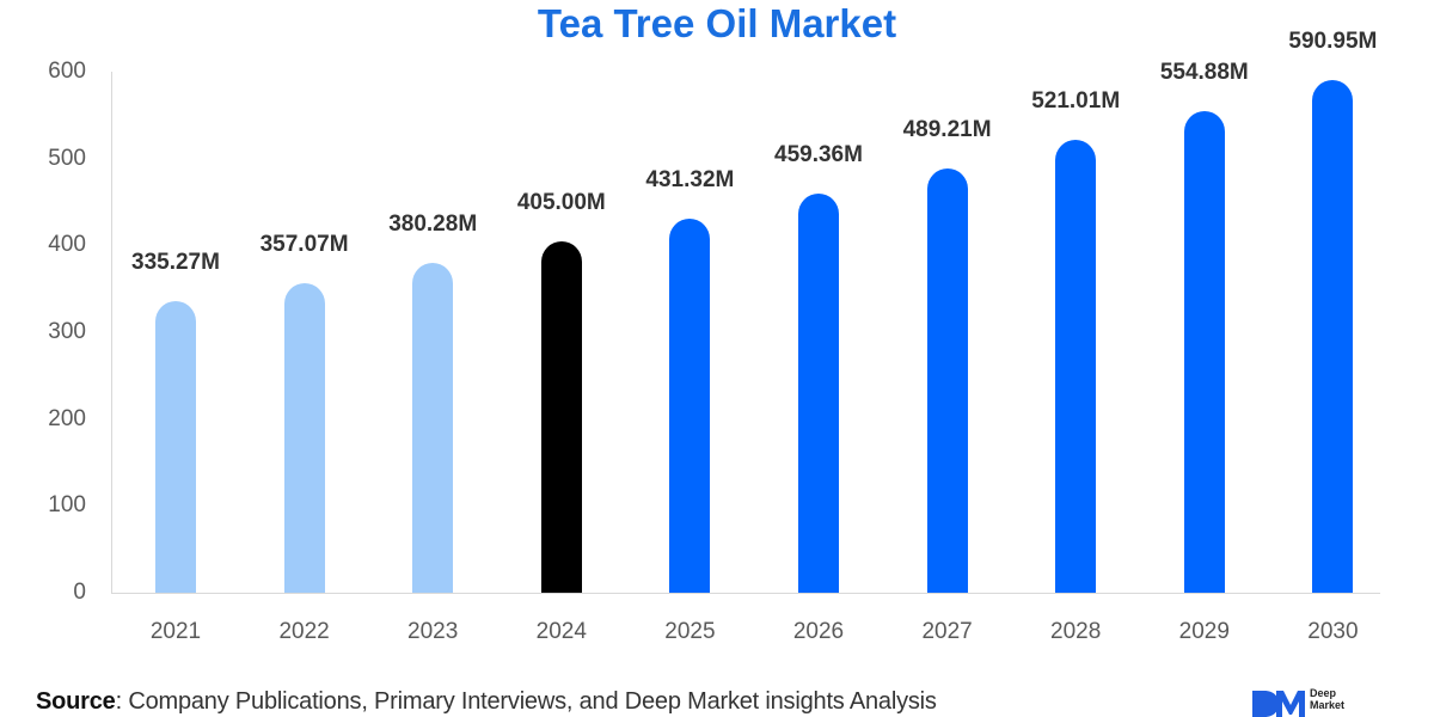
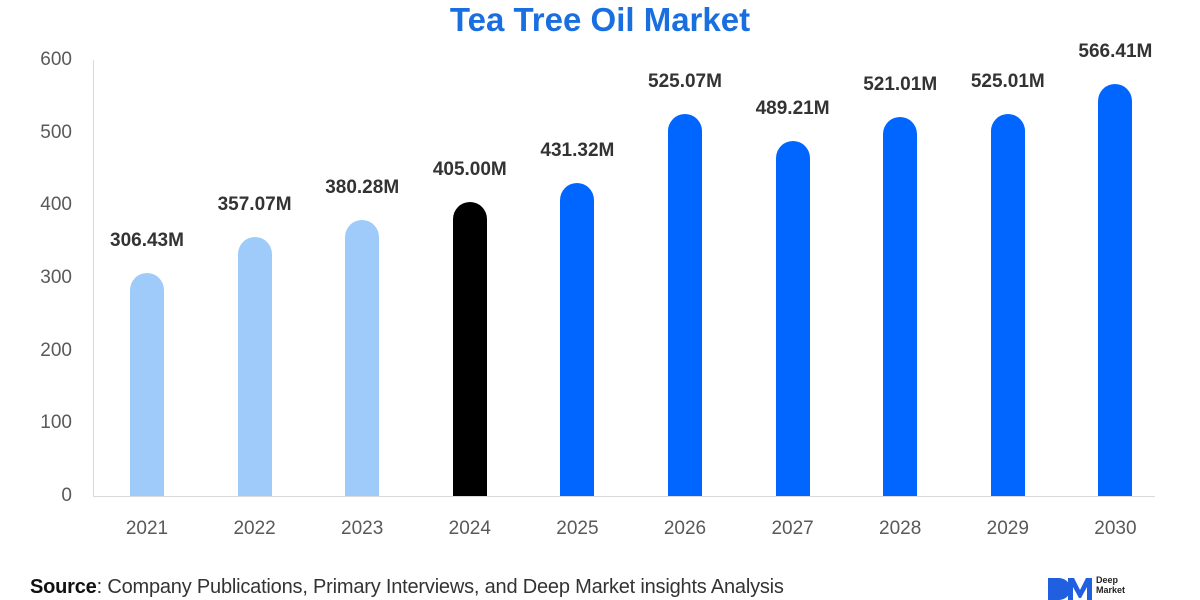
2021: 335.27M -> 306.43M
2026: 459.36M -> 525.07M
2029: 554.88M -> 525.01M
2030: 590.95M -> 566.41M
